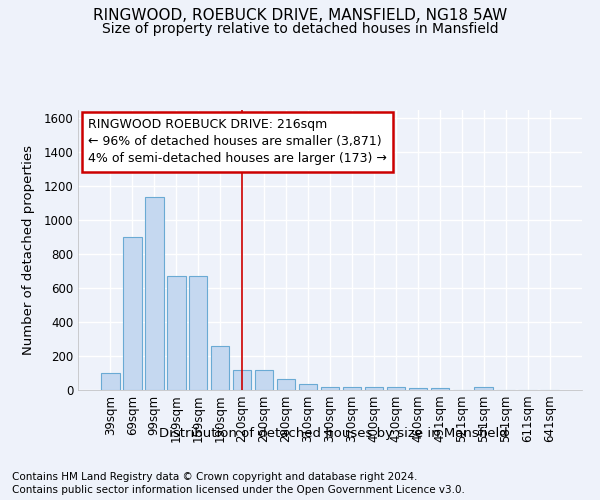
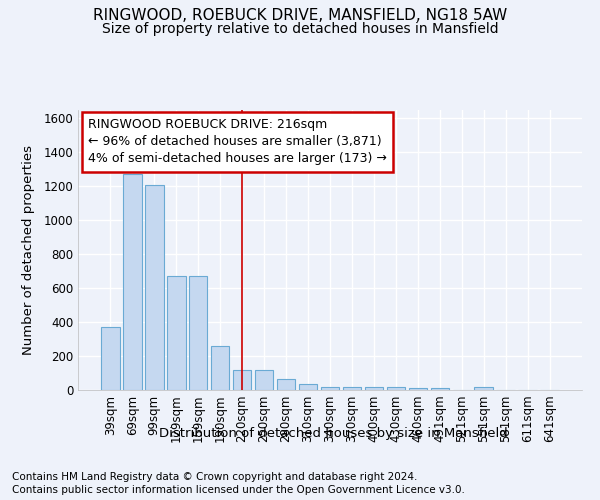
39sqm: 100 -> 370
69sqm: 900 -> 1270
99sqm: 1140 -> 1210
